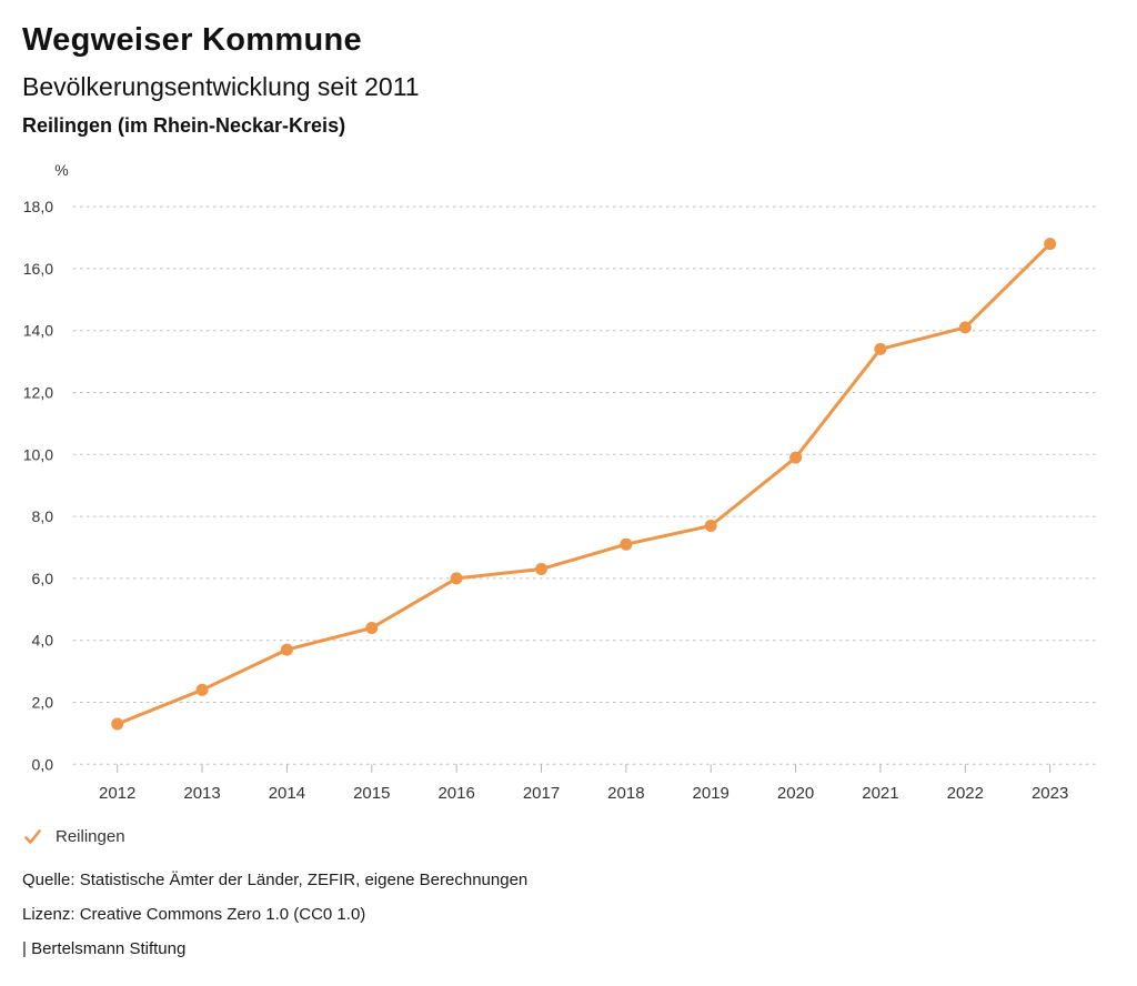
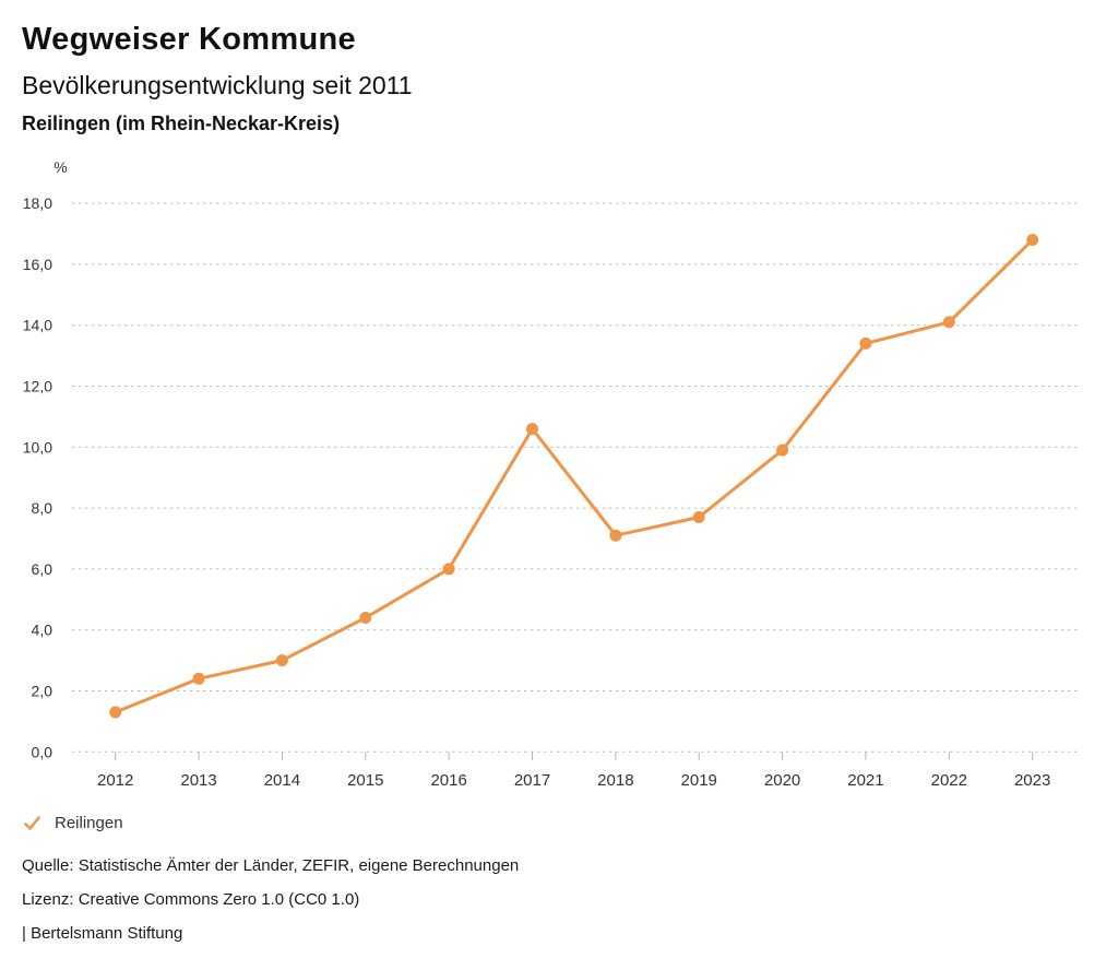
2014: 3,7 -> 3,0
2017: 6,3 -> 10,6
